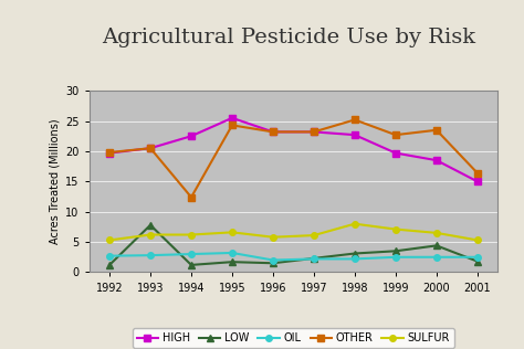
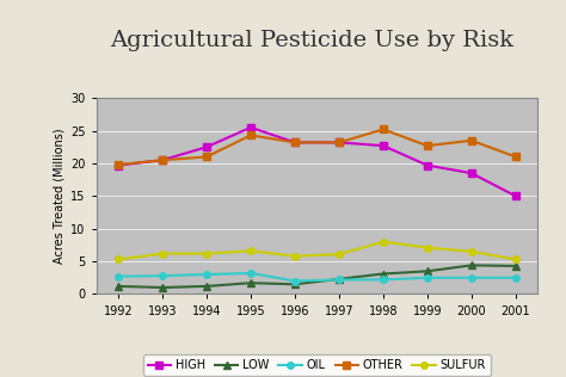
LOW/1993: 7.8 -> 1.0
OTHER/1994: 12.4 -> 21.0
LOW/2001: 1.8 -> 4.3
OTHER/2001: 16.4 -> 21.0
